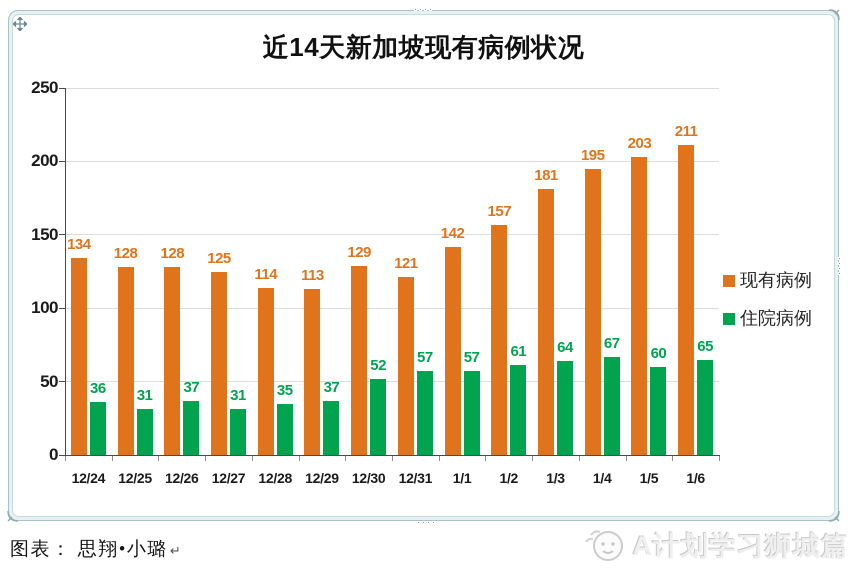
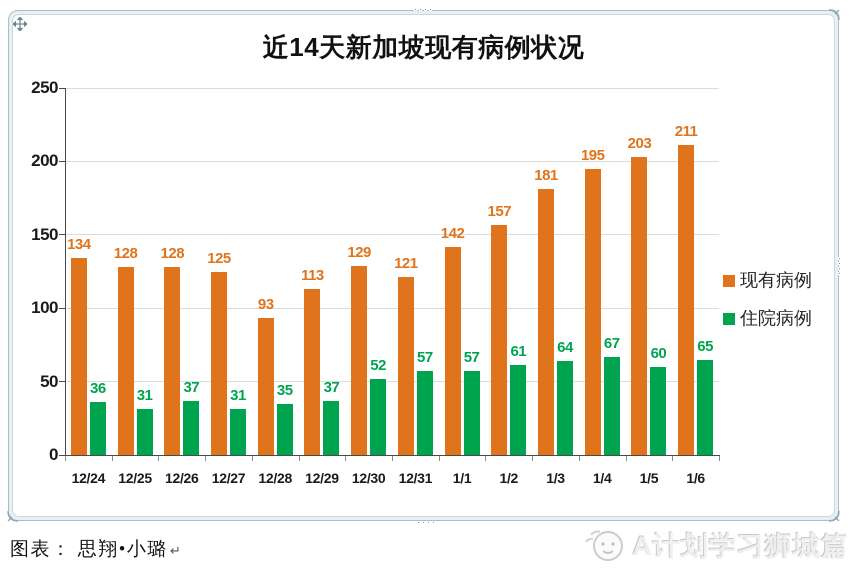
现有病例/12/28: 114 -> 93
